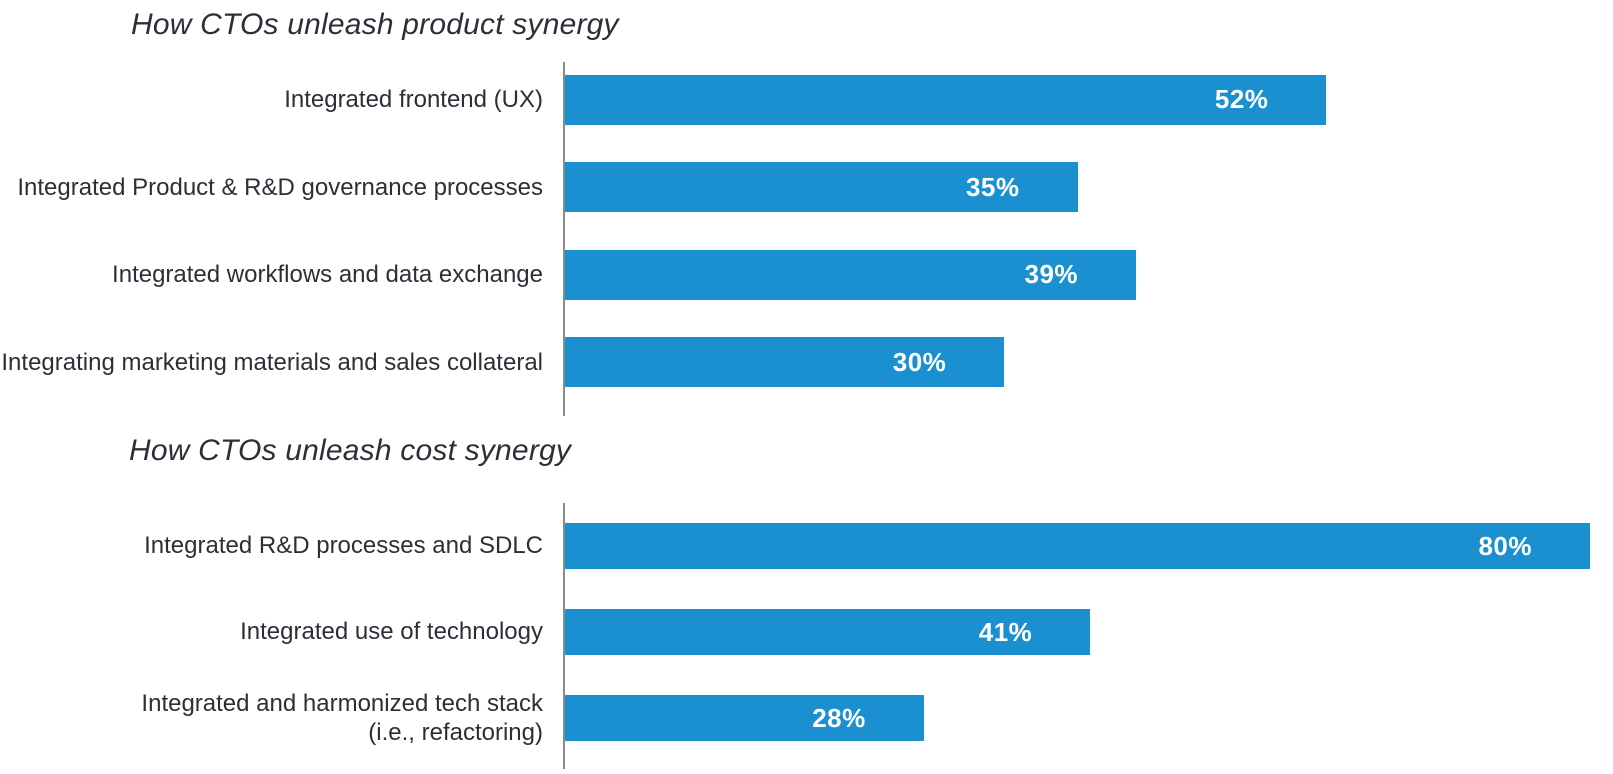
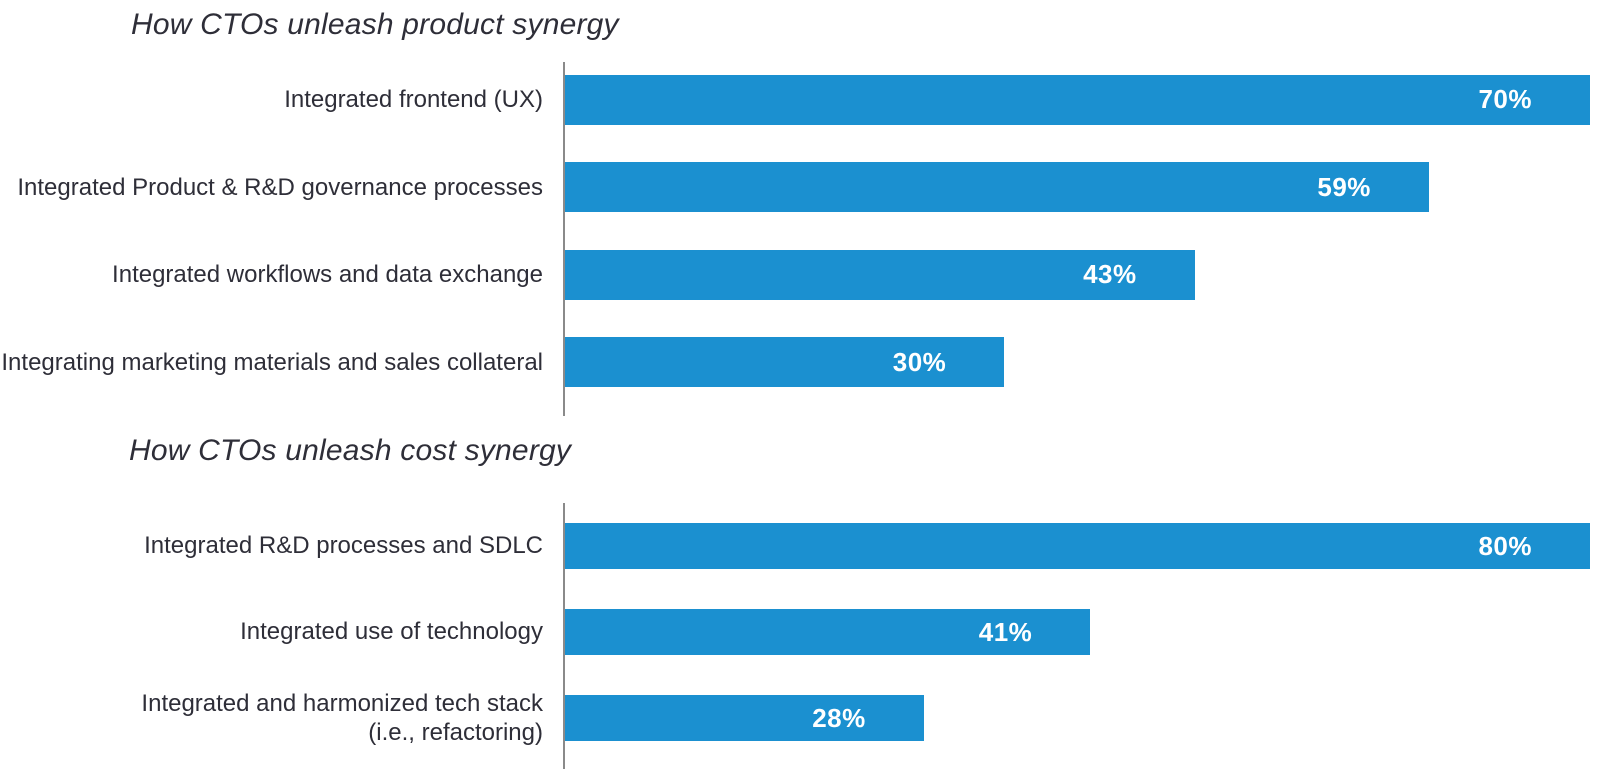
How CTOs unleash product synergy/Integrated frontend (UX): 52% -> 70%
How CTOs unleash product synergy/Integrated Product & R&D governance processes: 35% -> 59%
How CTOs unleash product synergy/Integrated workflows and data exchange: 39% -> 43%
